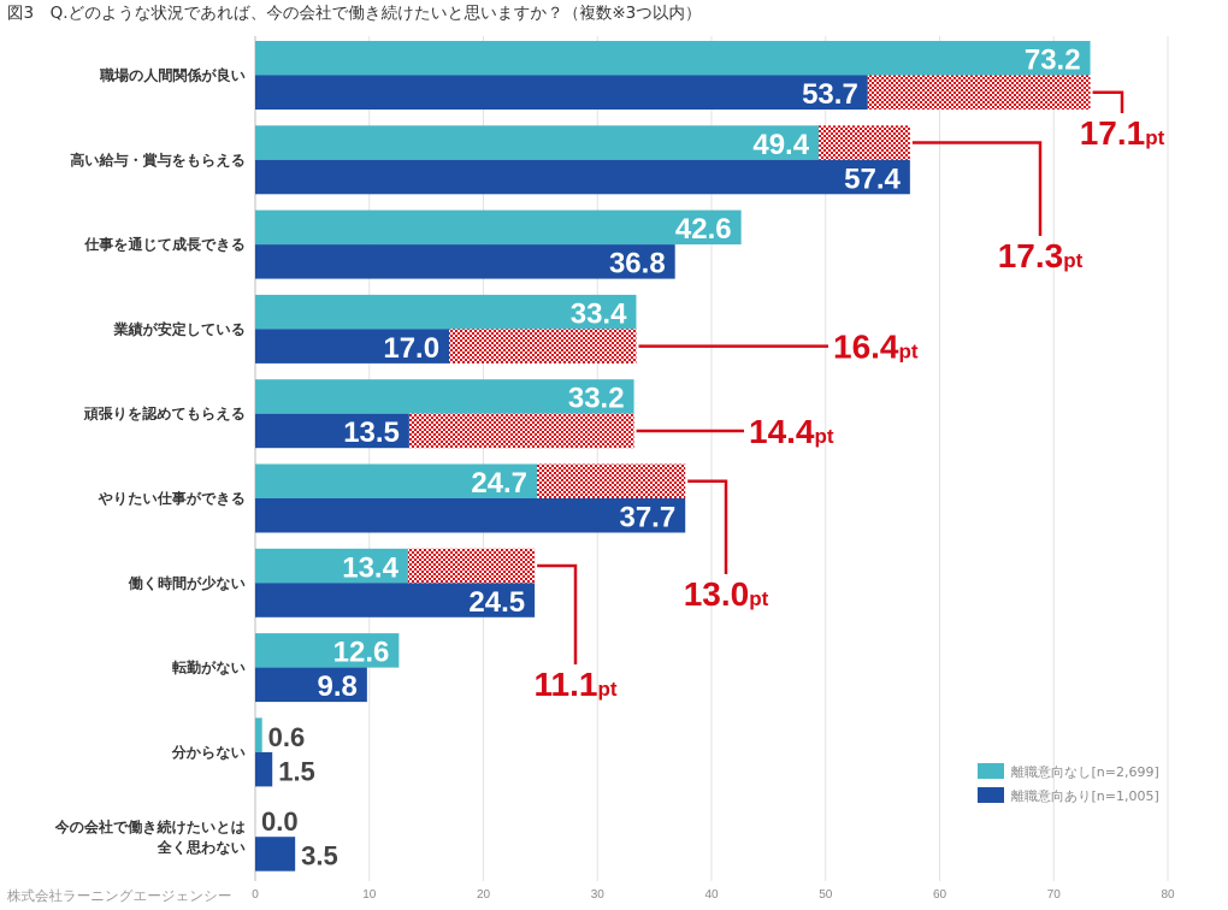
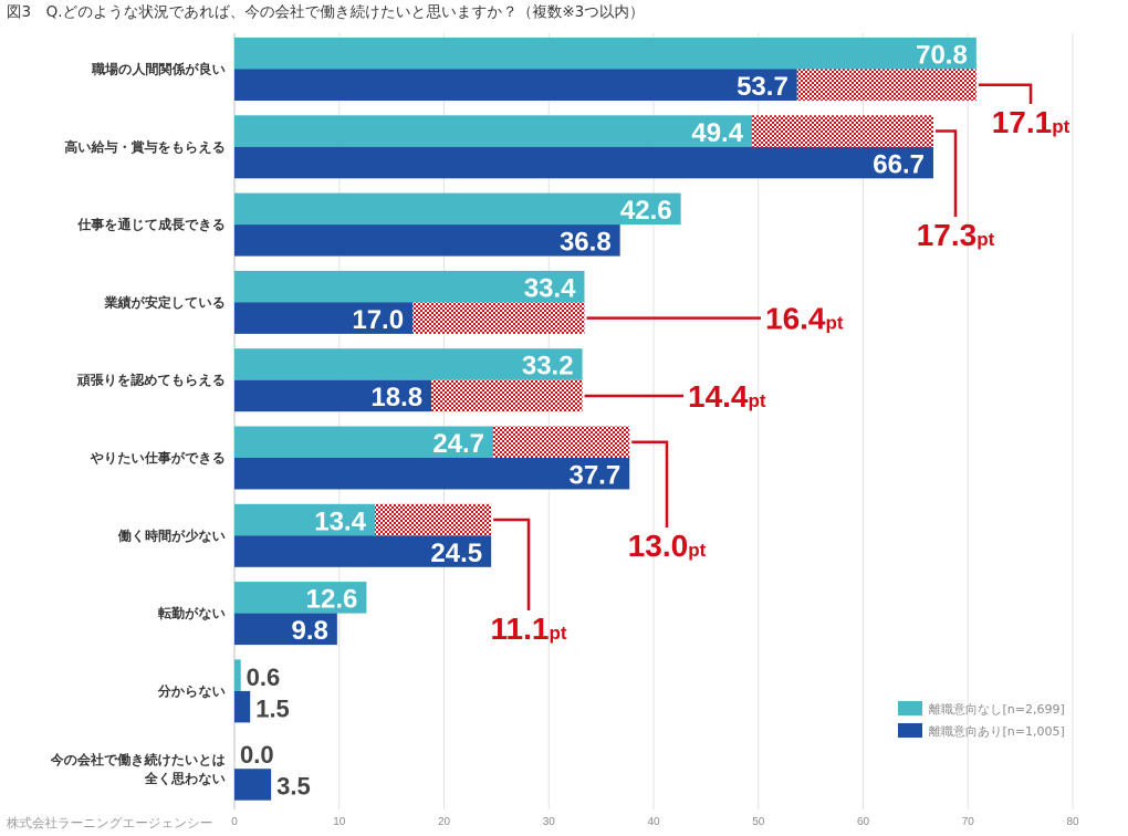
離職意向なし[n=2,699]/職場の人間関係が良い: 73.2 -> 70.8
離職意向あり[n=1,005]/高い給与・賞与をもらえる: 57.4 -> 66.7
離職意向あり[n=1,005]/頑張りを認めてもらえる: 13.5 -> 18.8
